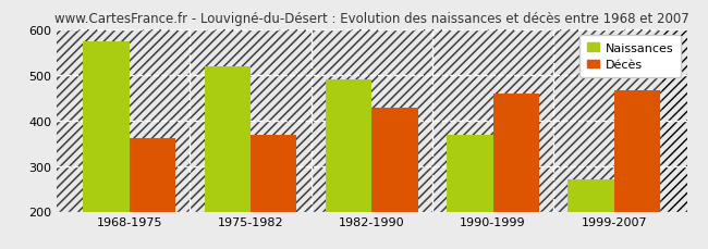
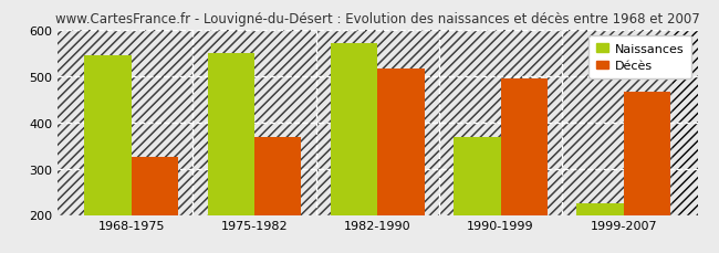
Naissances/1968-1975: 573 -> 545
Décès/1968-1975: 360 -> 325
Naissances/1975-1982: 517 -> 550
Naissances/1982-1990: 490 -> 570
Décès/1982-1990: 428 -> 515
Décès/1990-1999: 458 -> 495
Naissances/1999-2007: 271 -> 225
